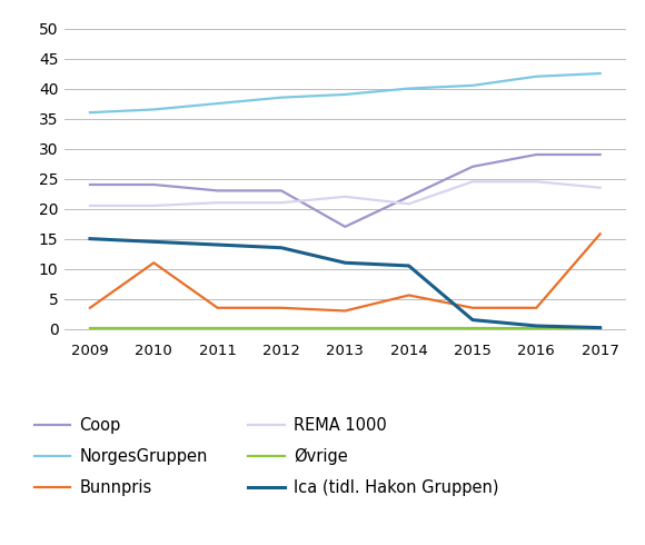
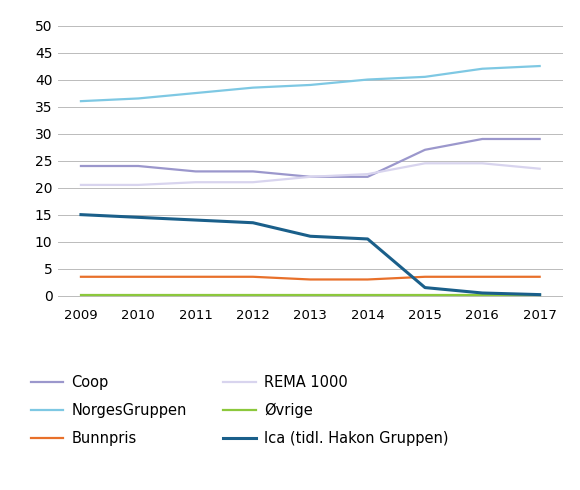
Bunnpris/2010: 11.0 -> 3.5
Coop/2013: 17 -> 22
Bunnpris/2014: 5.6 -> 3.0
REMA 1000/2014: 20.8 -> 22.5
Bunnpris/2017: 15.8 -> 3.5
